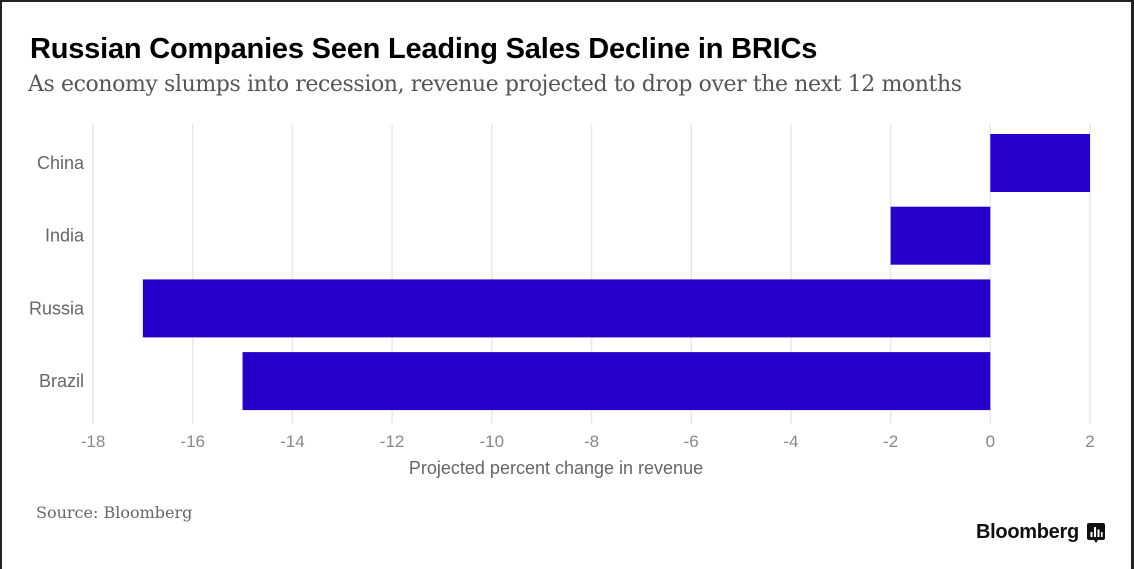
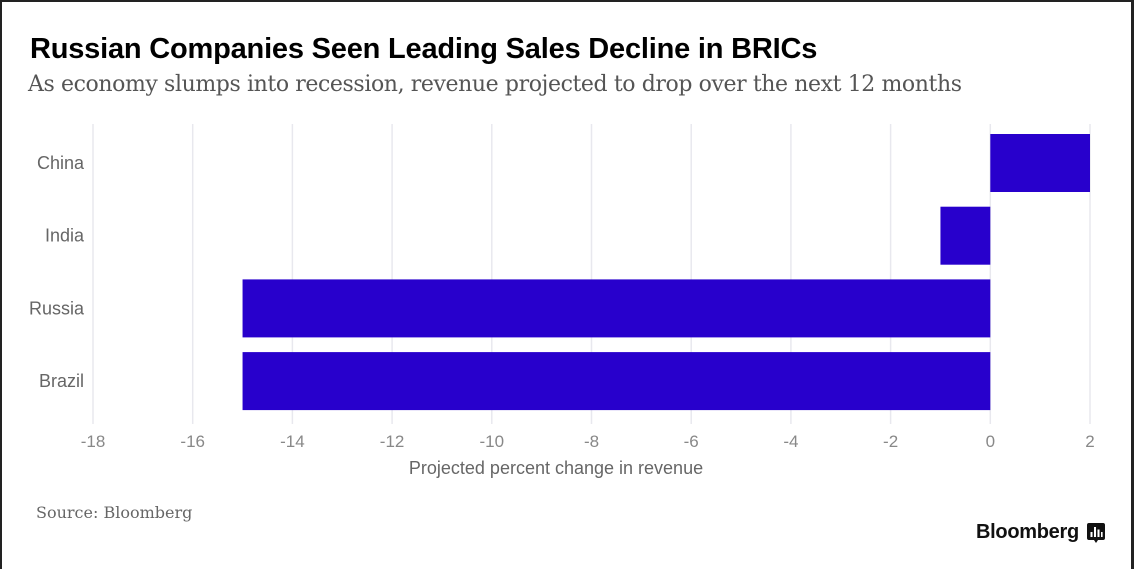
India: -2 -> -1
Russia: -17 -> -15
